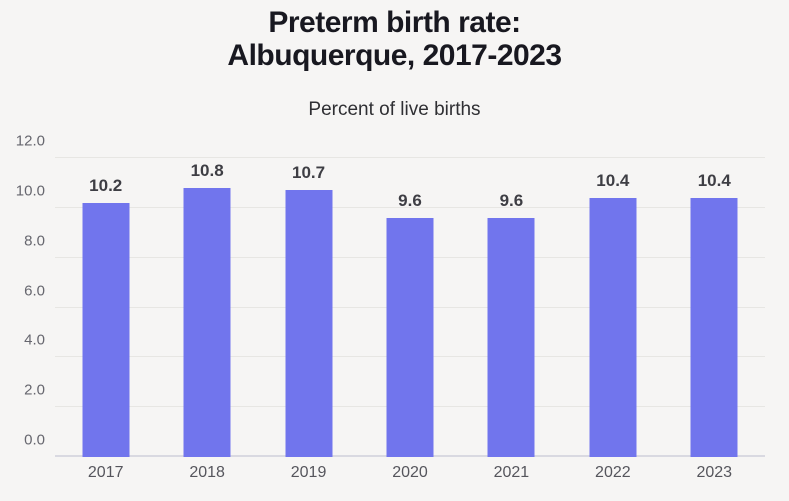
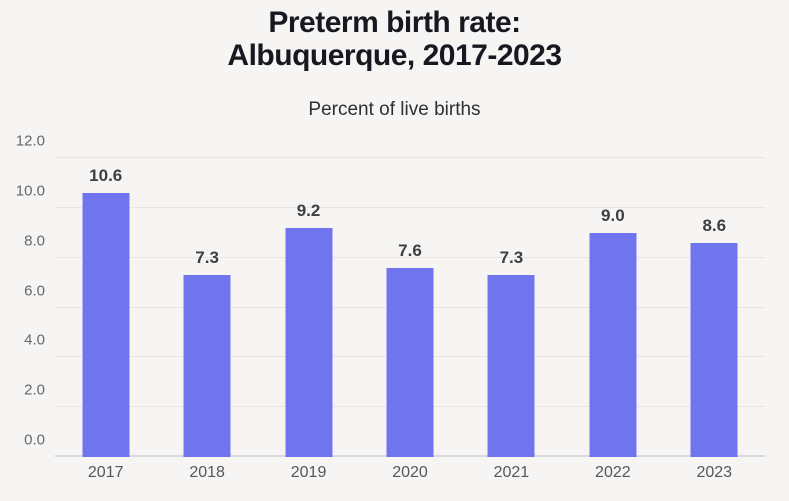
2017: 10.2 -> 10.6
2018: 10.8 -> 7.3
2019: 10.7 -> 9.2
2020: 9.6 -> 7.6
2021: 9.6 -> 7.3
2022: 10.4 -> 9.0
2023: 10.4 -> 8.6
